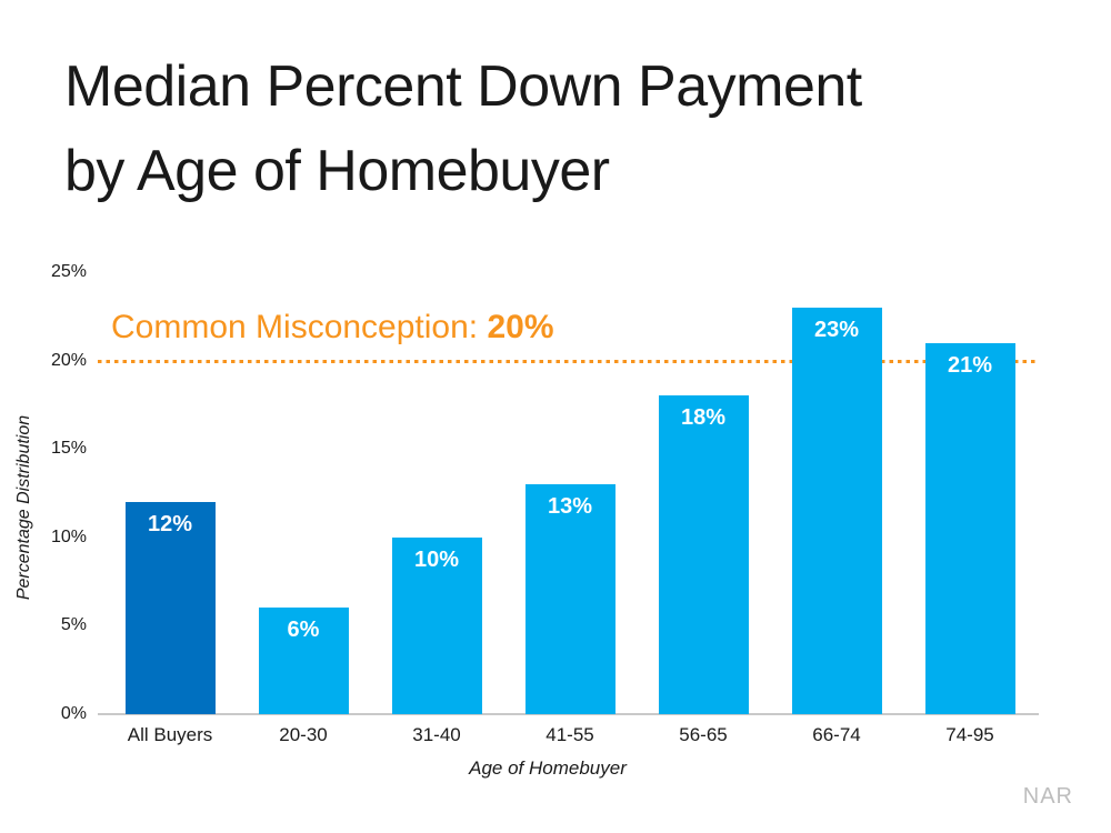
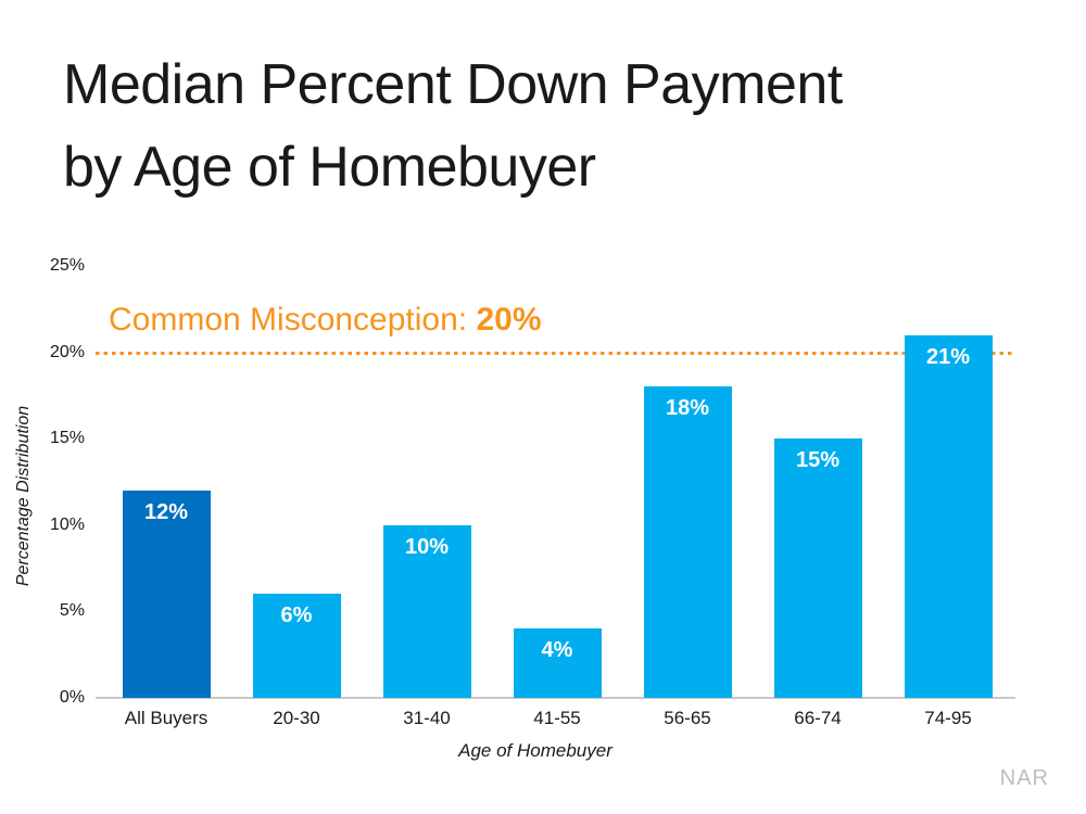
41-55: 13% -> 4%
66-74: 23% -> 15%
